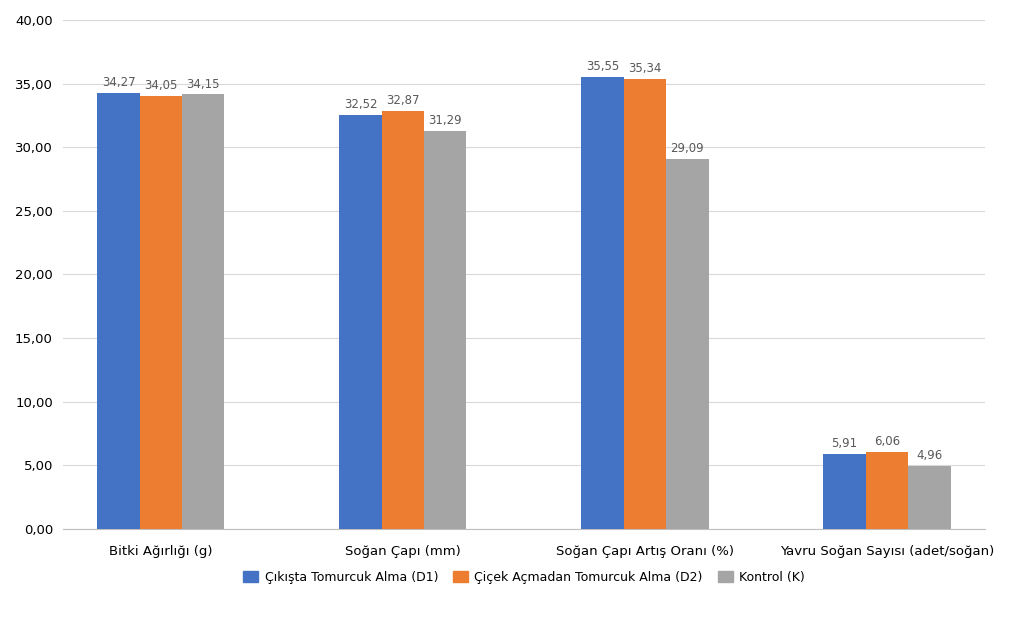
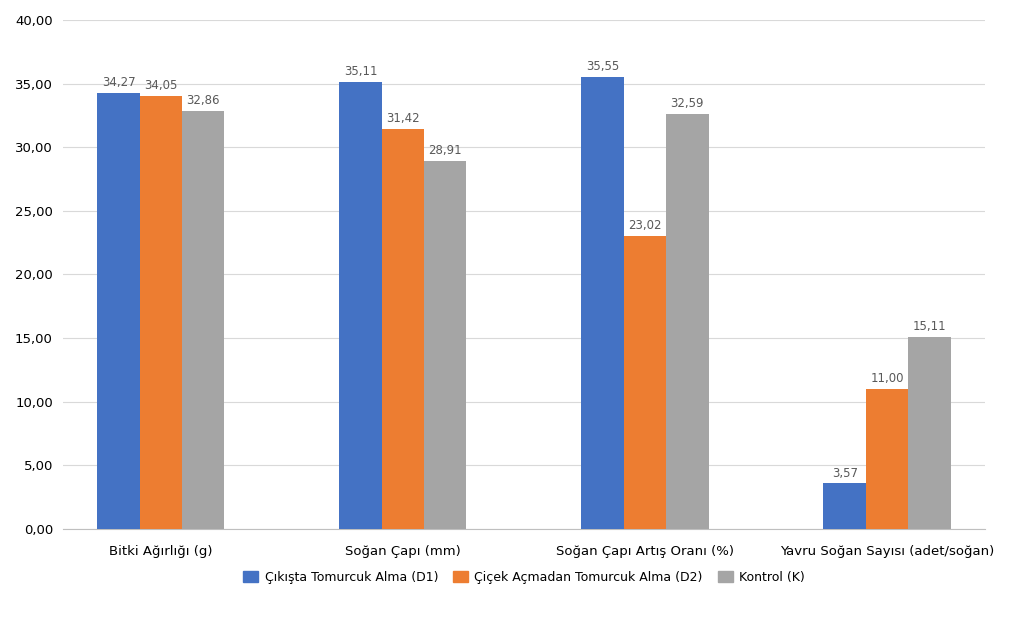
Kontrol (K)/Bitki Ağırlığı (g): 34,15 -> 32,86
Çıkışta Tomurcuk Alma (D1)/Soğan Çapı (mm): 32,52 -> 35,11
Çiçek Açmadan Tomurcuk Alma (D2)/Soğan Çapı (mm): 32,87 -> 31,42
Kontrol (K)/Soğan Çapı (mm): 31,29 -> 28,91
Çiçek Açmadan Tomurcuk Alma (D2)/Soğan Çapı Artış Oranı (%): 35,34 -> 23,02
Kontrol (K)/Soğan Çapı Artış Oranı (%): 29,09 -> 32,59
Çıkışta Tomurcuk Alma (D1)/Yavru Soğan Sayısı (adet/soğan): 5,91 -> 3,57
Çiçek Açmadan Tomurcuk Alma (D2)/Yavru Soğan Sayısı (adet/soğan): 6,06 -> 11,00
Kontrol (K)/Yavru Soğan Sayısı (adet/soğan): 4,96 -> 15,11
